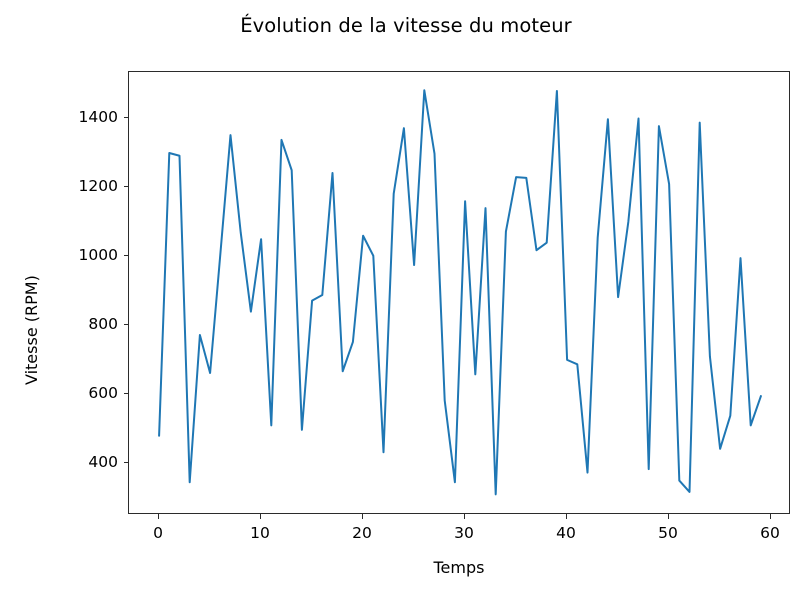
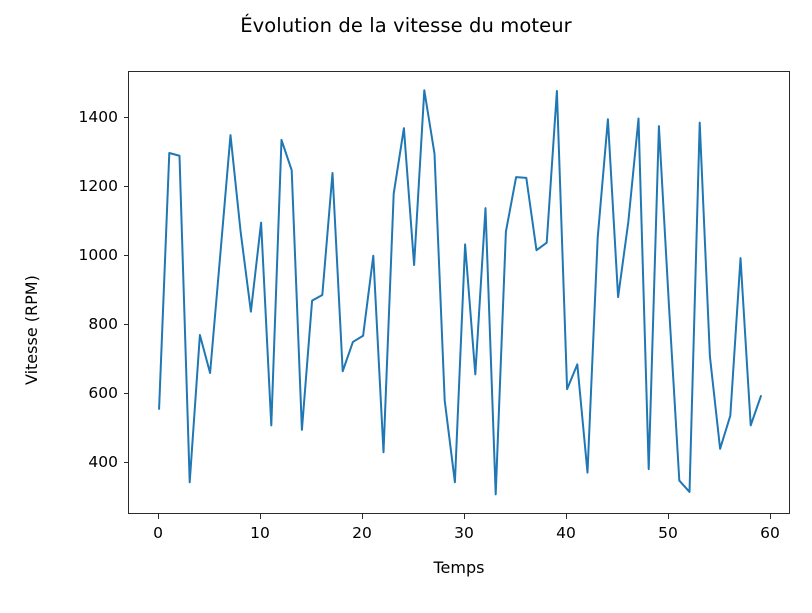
0: 470 -> 550
10: 1040 -> 1090
20: 1050 -> 760
30: 1150 -> 1020
40: 690 -> 600
50: 1200 -> 840
